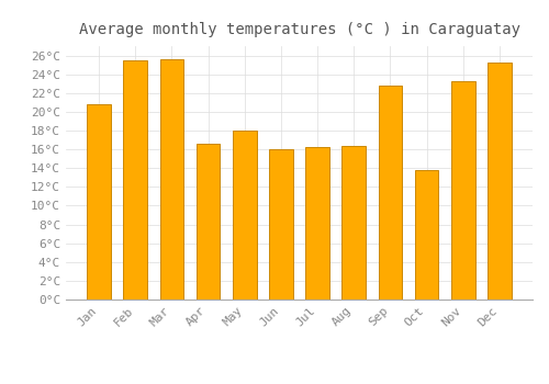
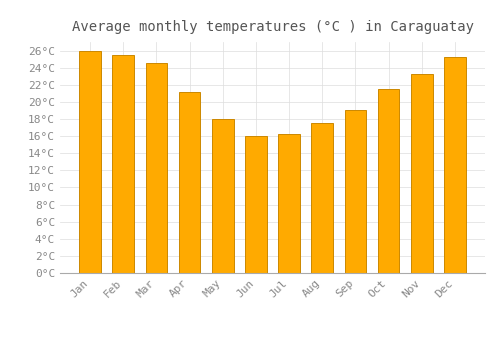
Jan: 20.8°C -> 26.0°C
Mar: 25.6°C -> 24.5°C
Apr: 16.6°C -> 21.2°C
Aug: 16.4°C -> 17.5°C
Sep: 22.8°C -> 19.0°C
Oct: 13.8°C -> 21.5°C
